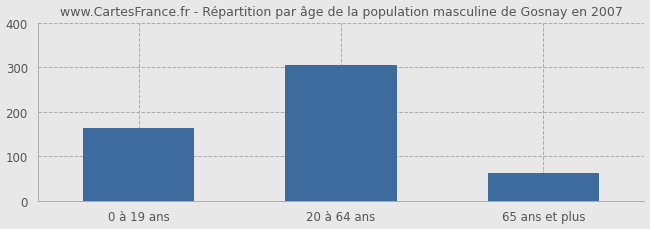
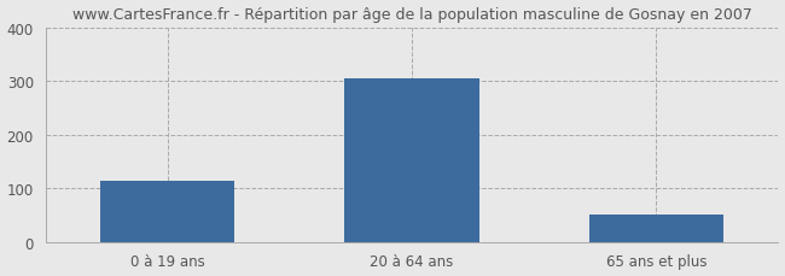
0 à 19 ans: 163 -> 115
65 ans et plus: 63 -> 50
